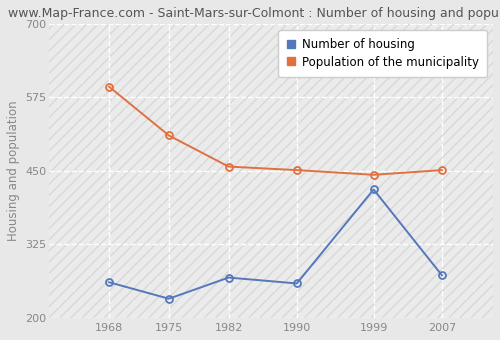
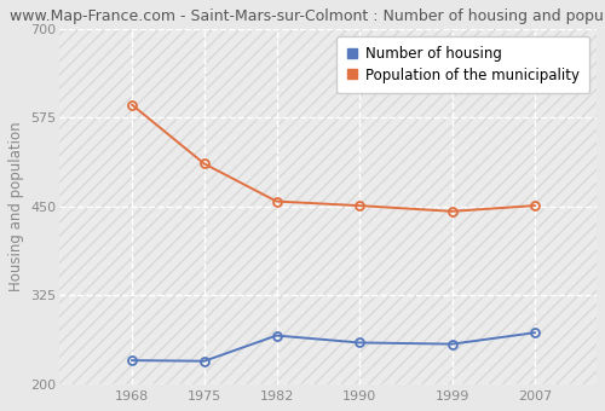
Number of housing/1968: 260 -> 233
Number of housing/1999: 418 -> 256
